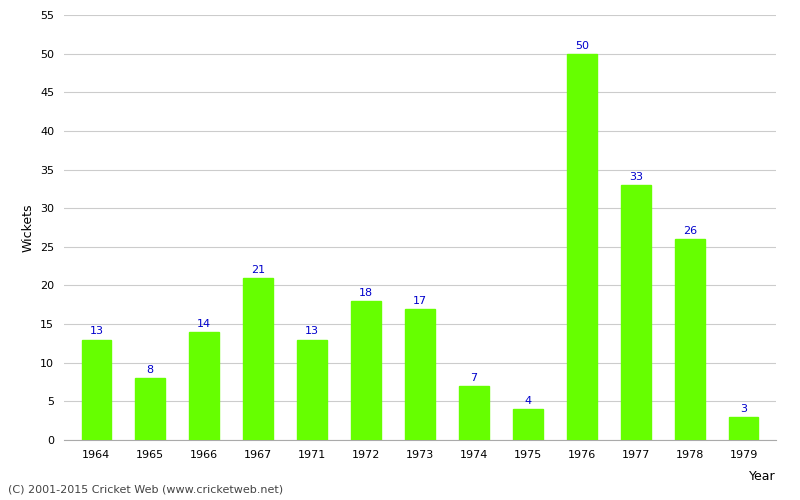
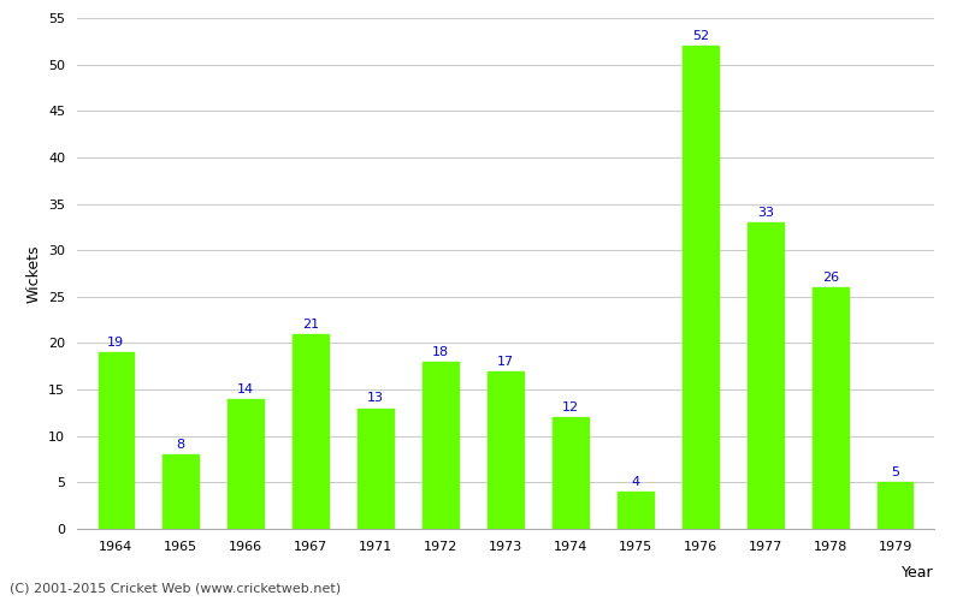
1964: 13 -> 19
1974: 7 -> 12
1976: 50 -> 52
1979: 3 -> 5
